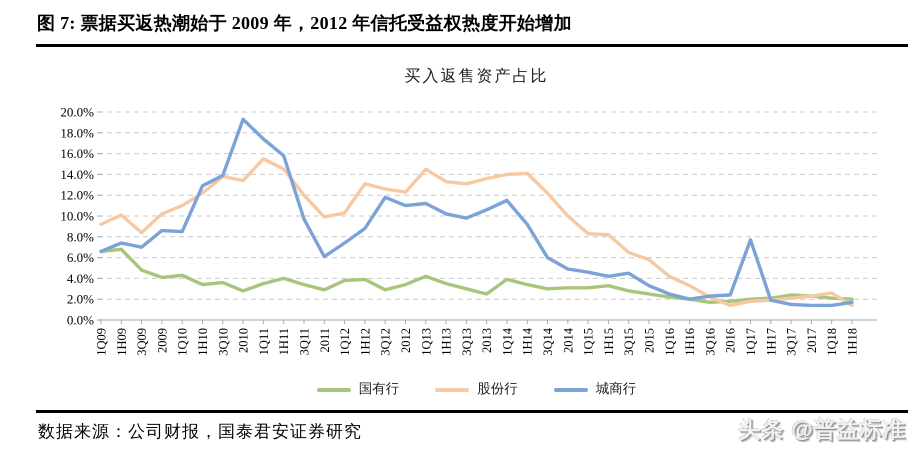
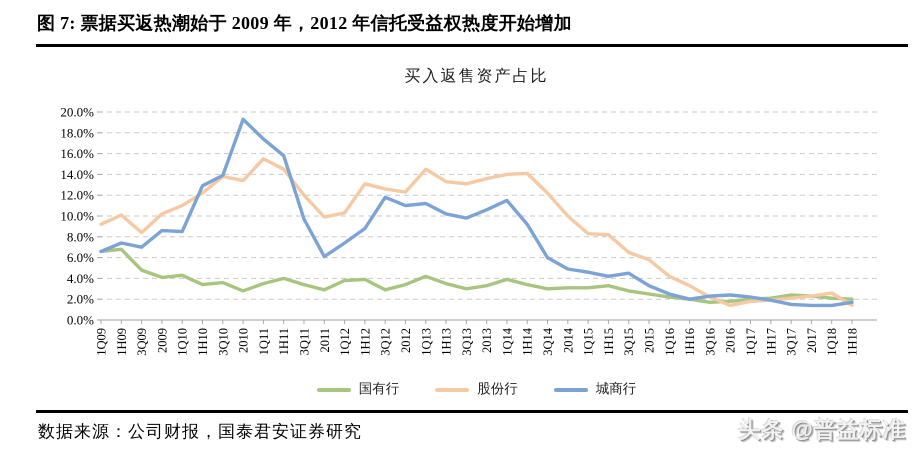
国有行/2013: 2.5% -> 3.3%
城商行/1Q17: 7.7% -> 2.2%
